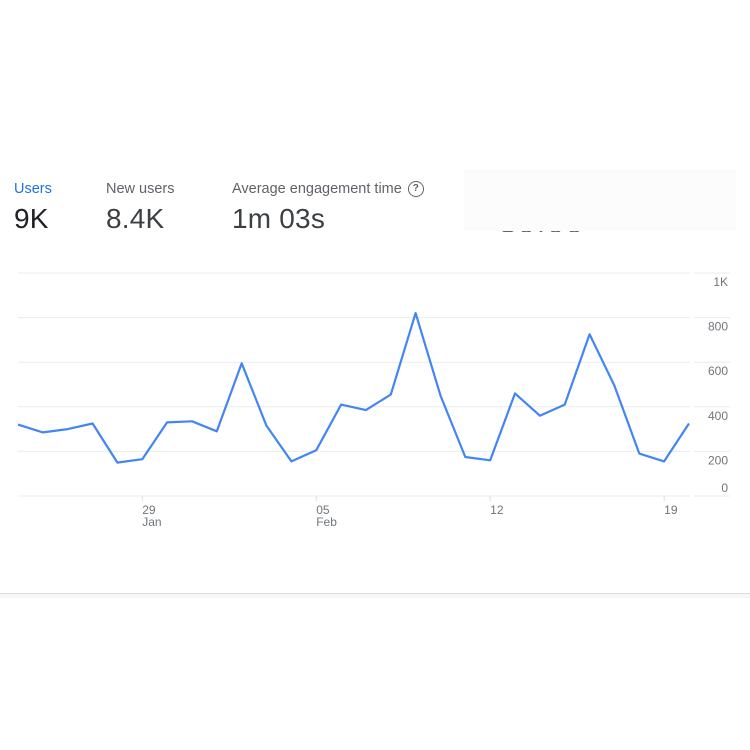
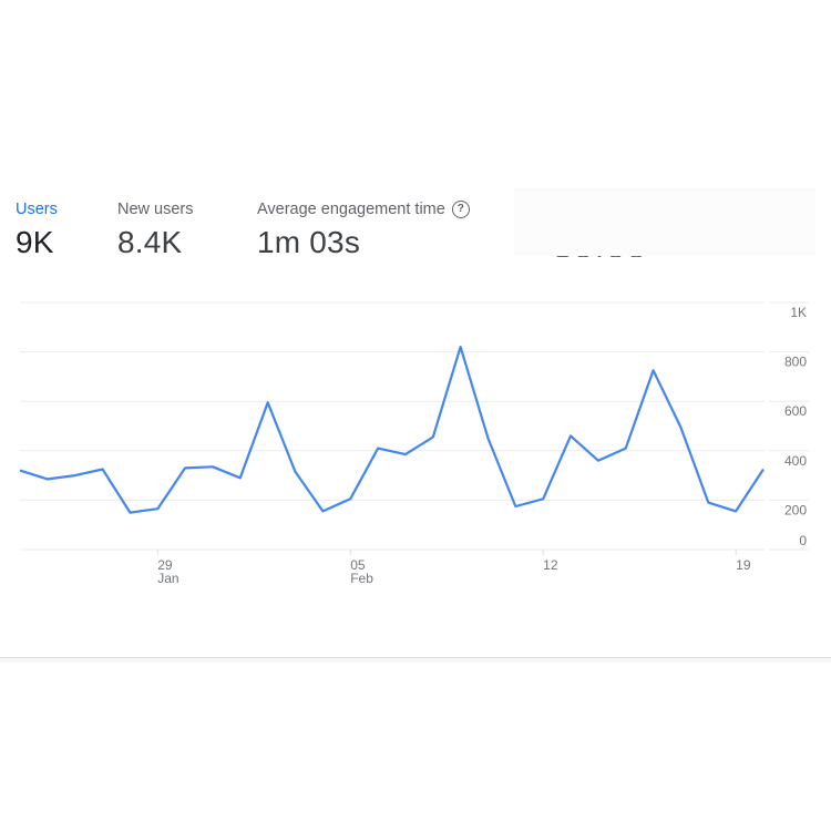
Feb 12: 160 -> 200
